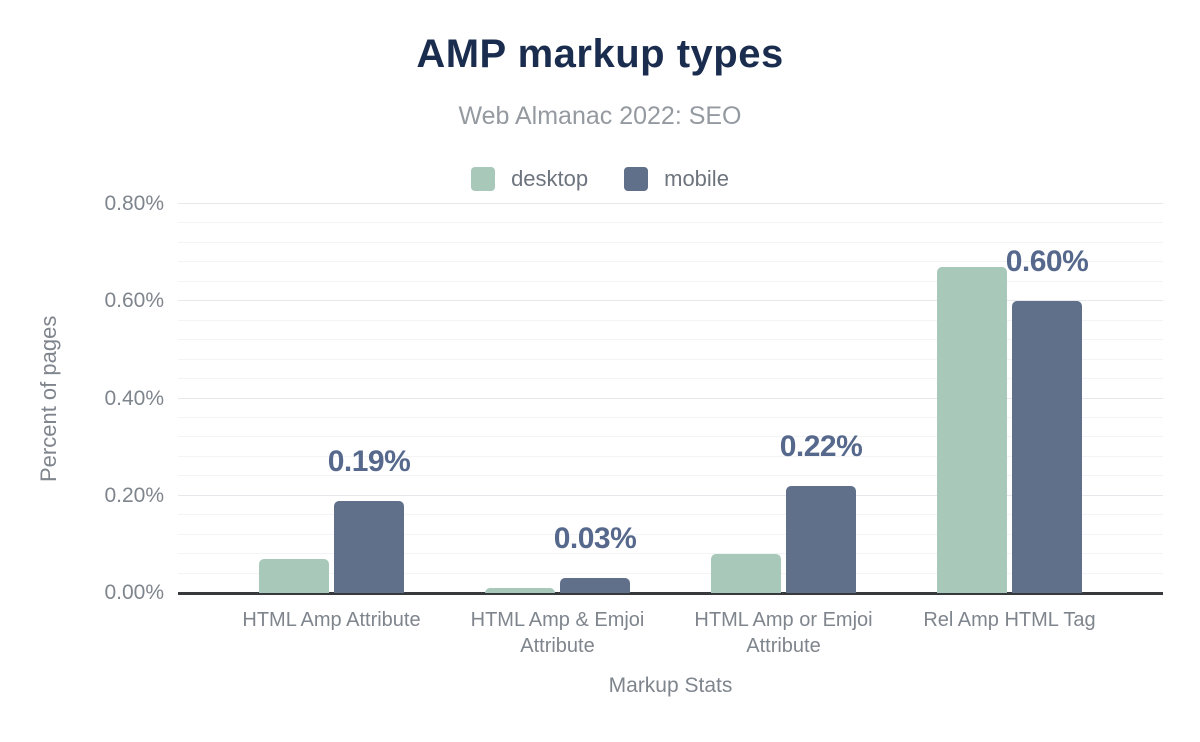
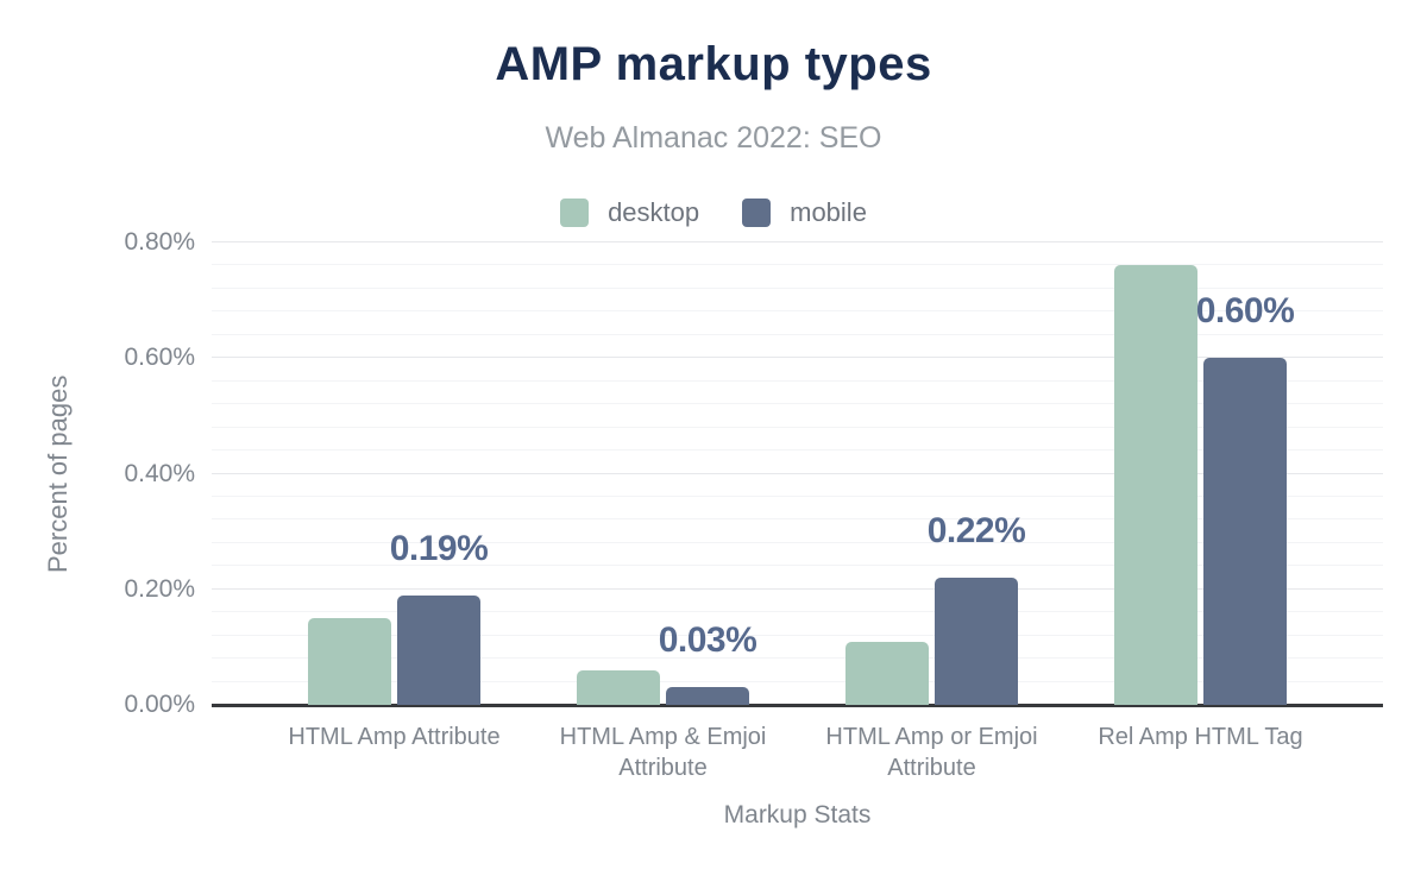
desktop/HTML Amp Attribute: 0.07% -> 0.15%
desktop/HTML Amp & Emjoi Attribute: 0.01% -> 0.06%
desktop/HTML Amp or Emjoi Attribute: 0.08% -> 0.11%
desktop/Rel Amp HTML Tag: 0.67% -> 0.76%
